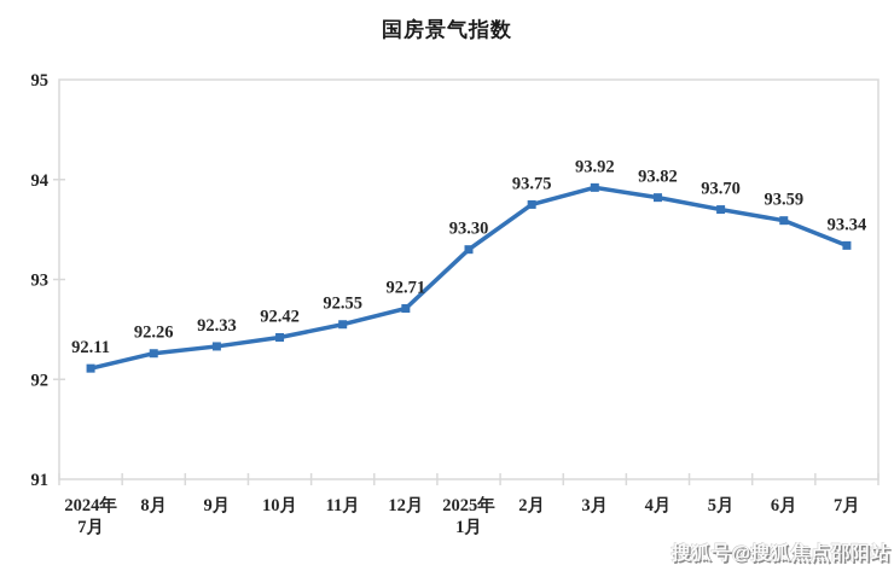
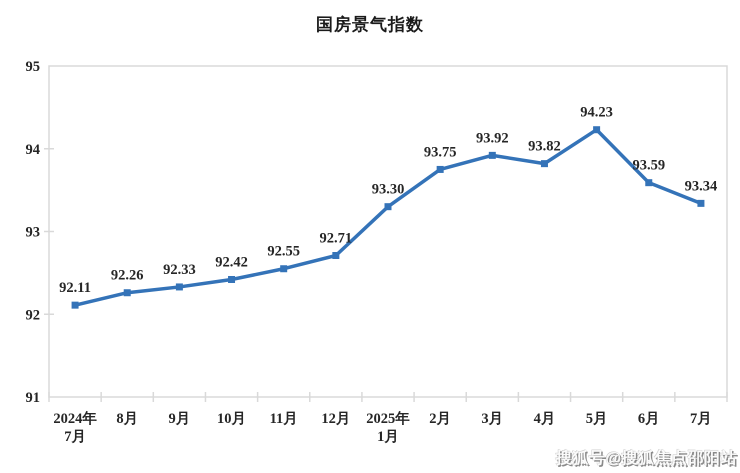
5月: 93.70 -> 94.23
